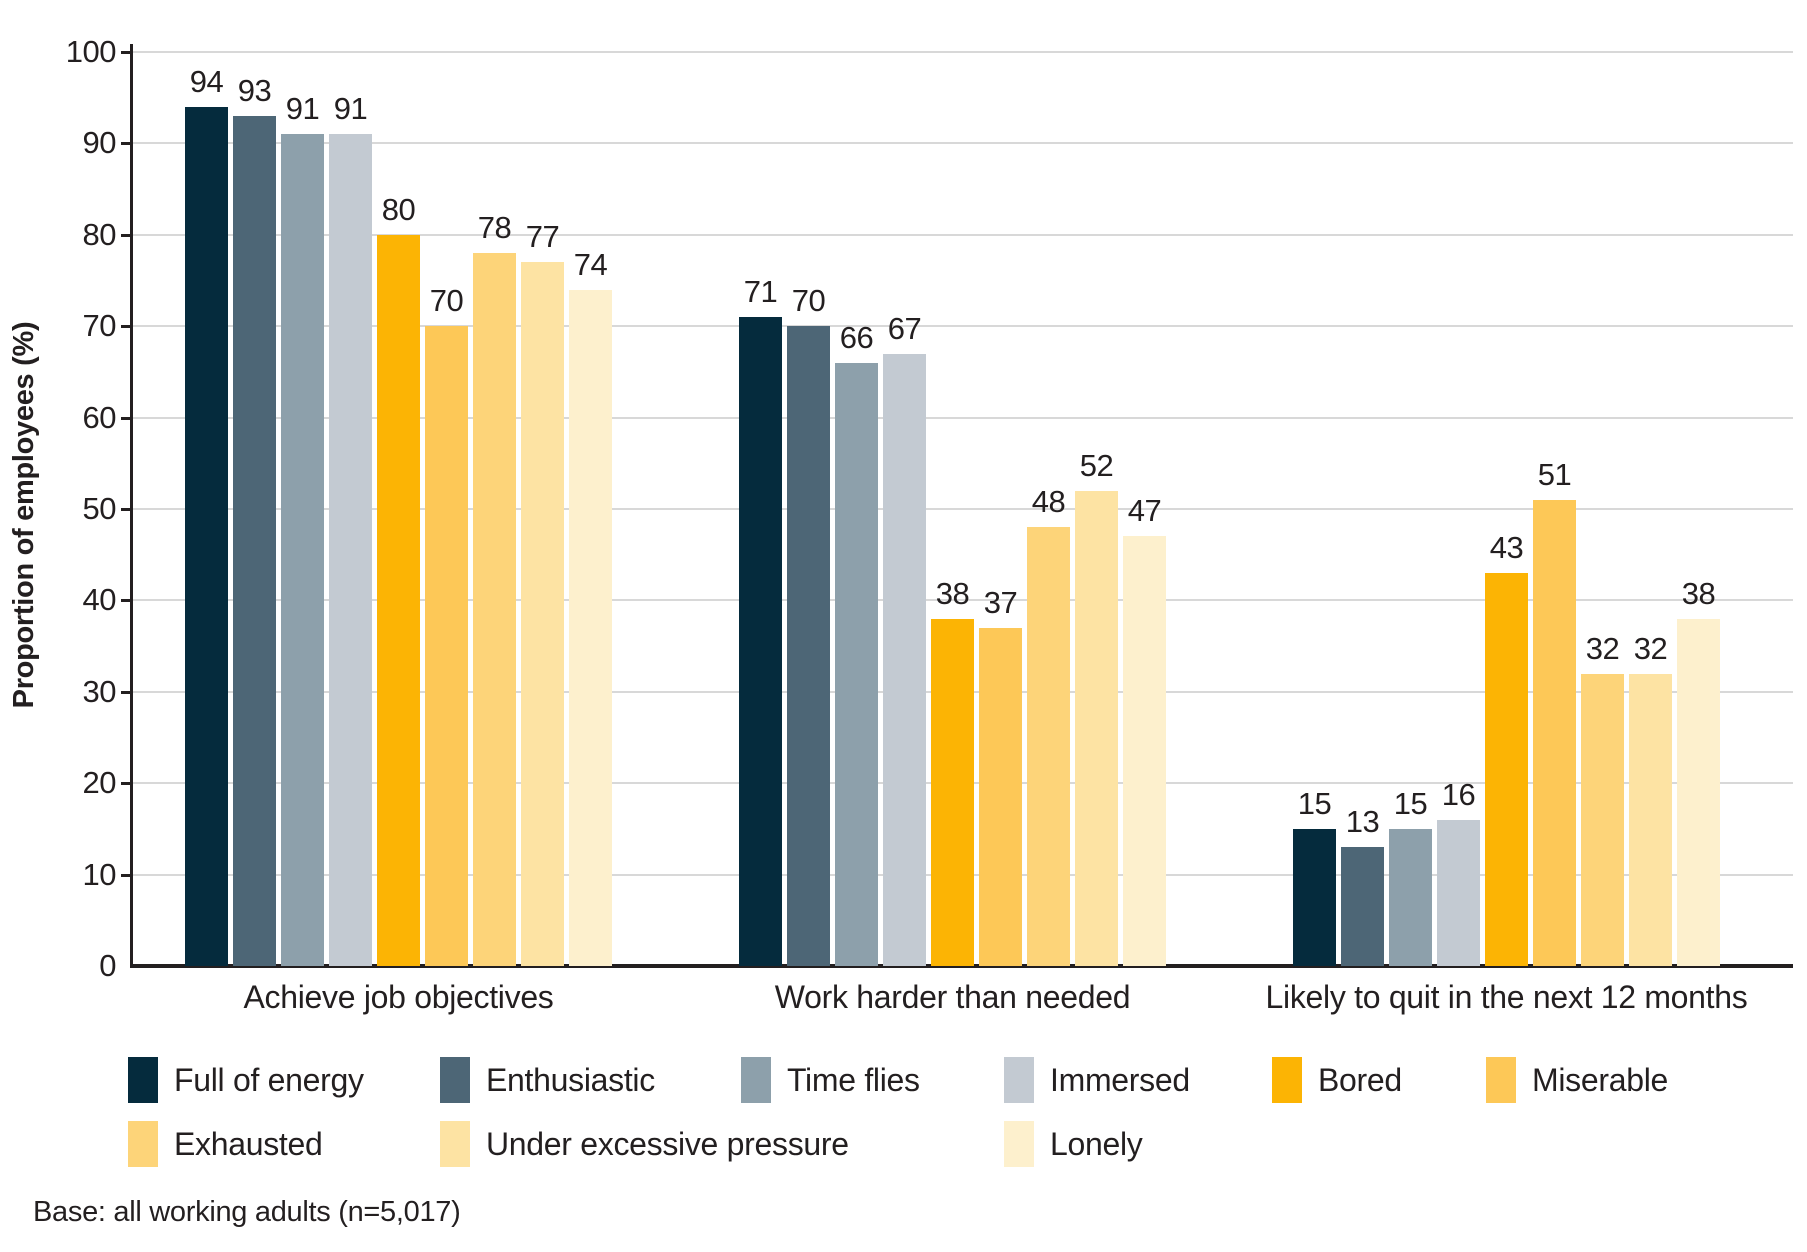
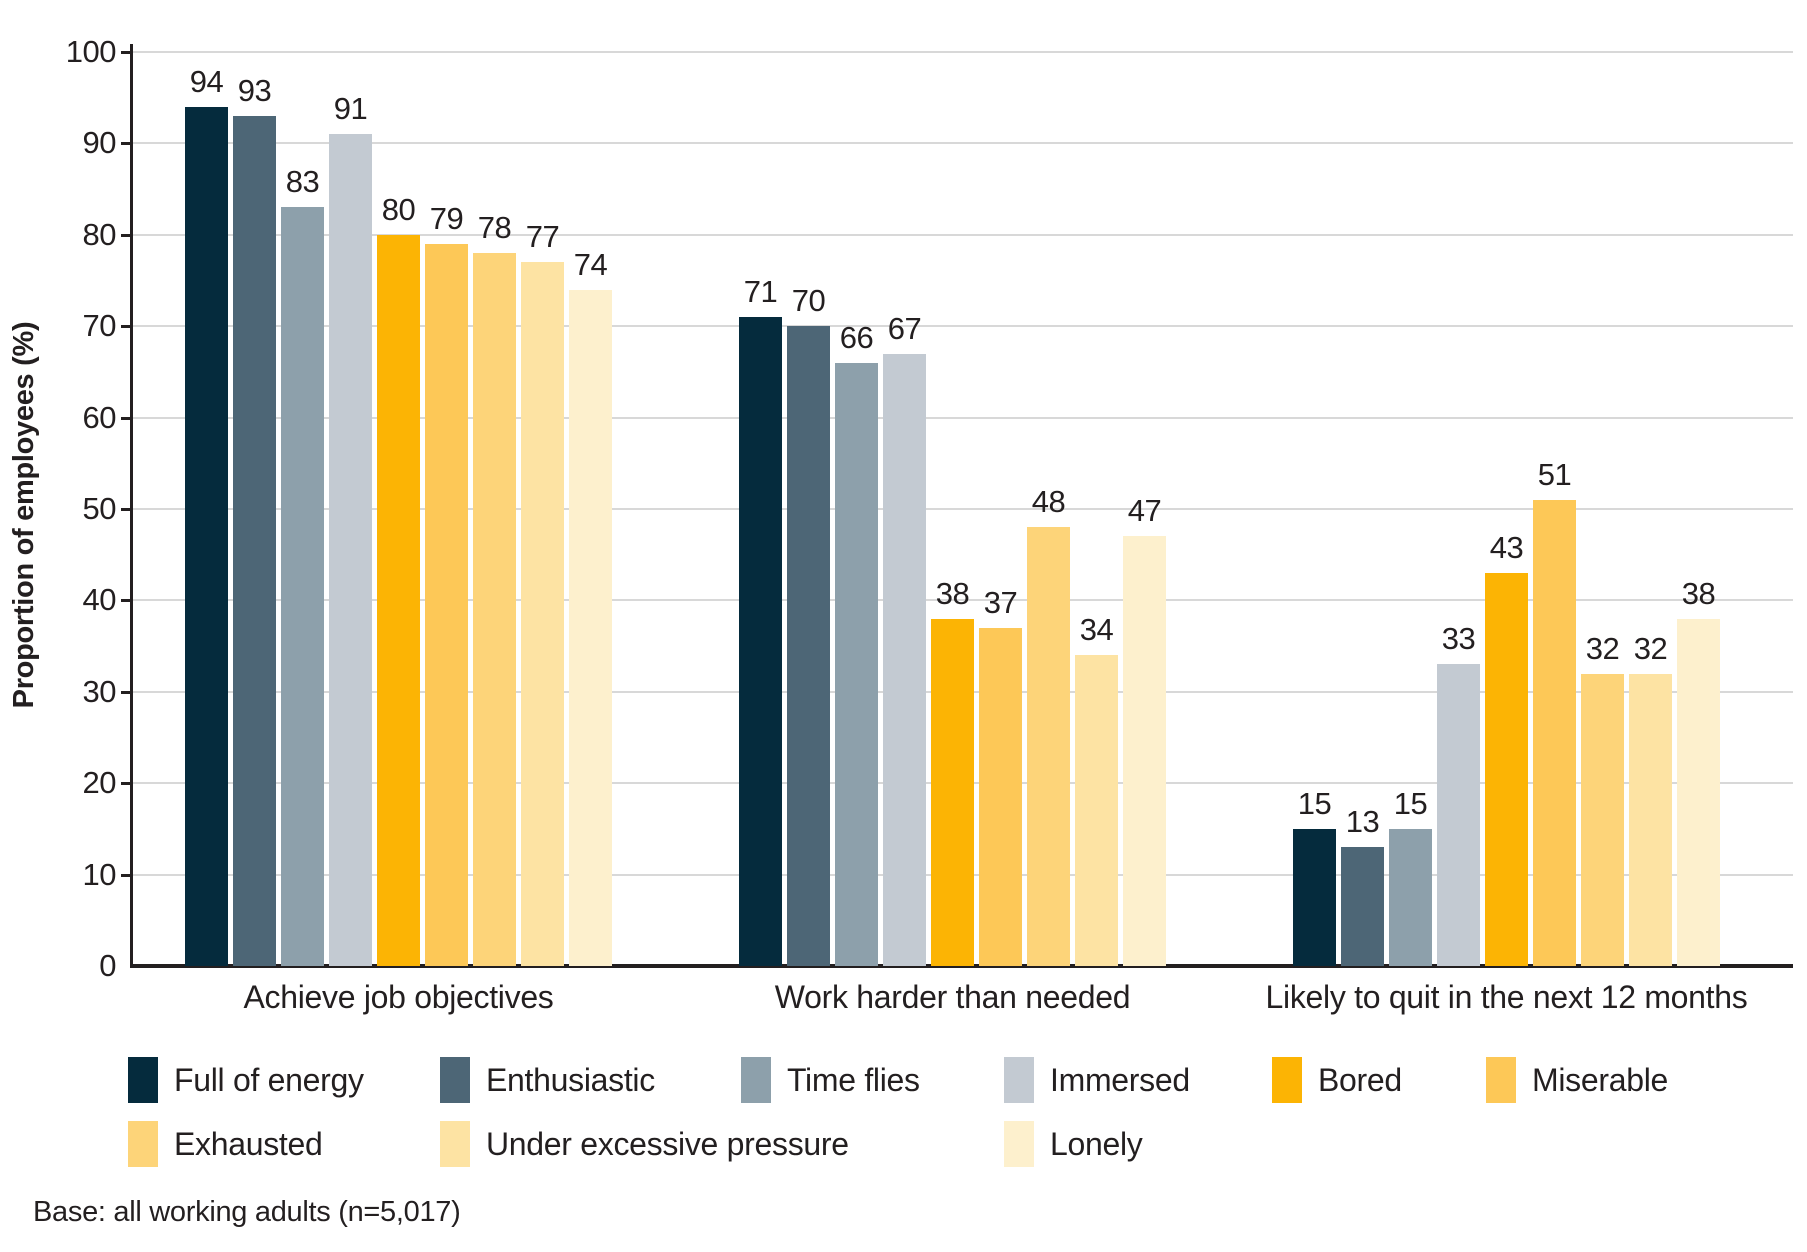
Time flies/Achieve job objectives: 91 -> 83
Miserable/Achieve job objectives: 70 -> 79
Under excessive pressure/Work harder than needed: 52 -> 34
Immersed/Likely to quit in the next 12 months: 16 -> 33
